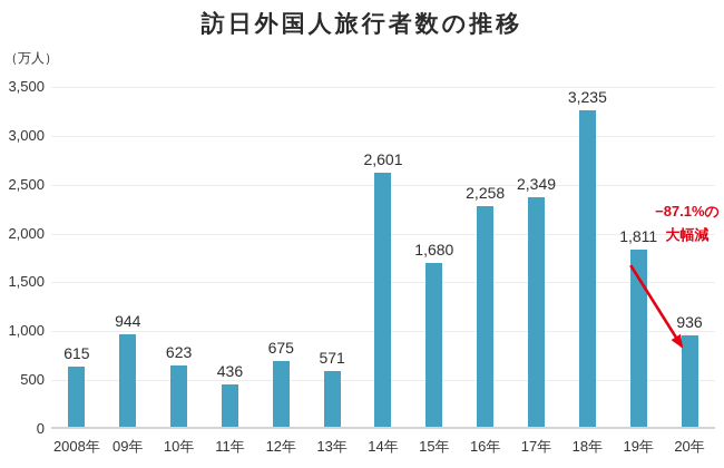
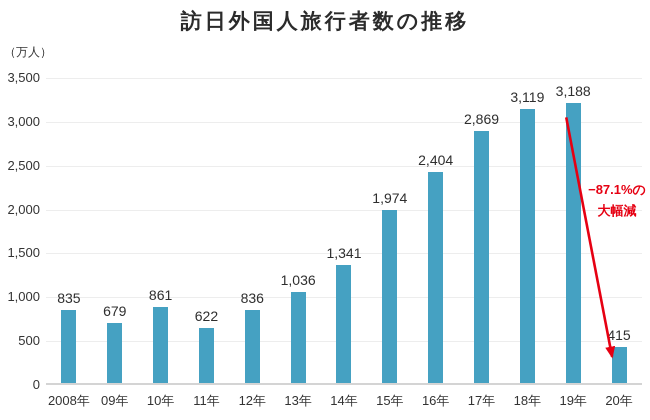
2008年: 615 -> 835
09年: 944 -> 679
10年: 623 -> 861
11年: 436 -> 622
12年: 675 -> 836
13年: 571 -> 1,036
14年: 2,601 -> 1,341
15年: 1,680 -> 1,974
16年: 2,258 -> 2,404
17年: 2,349 -> 2,869
18年: 3,235 -> 3,119
19年: 1,811 -> 3,188
20年: 936 -> 415
